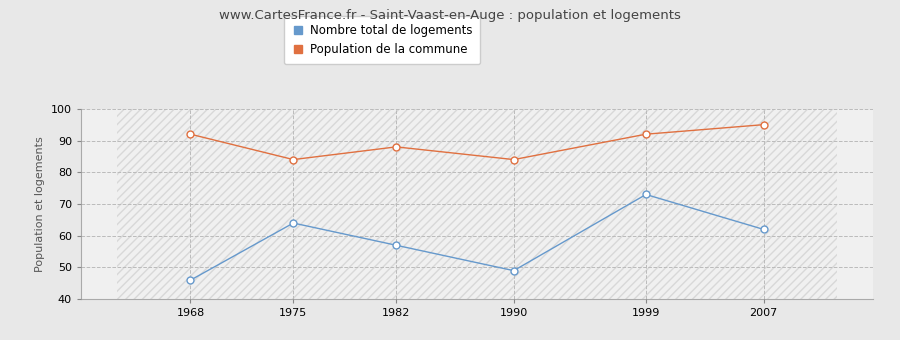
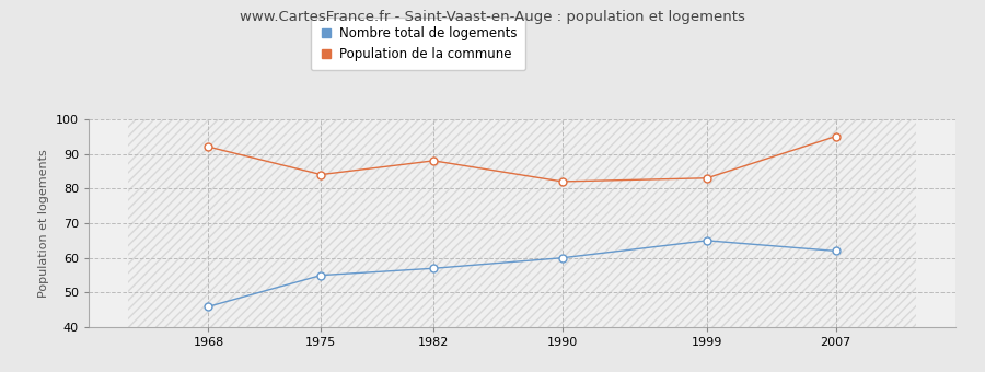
Nombre total de logements/1975: 64 -> 55
Nombre total de logements/1990: 49 -> 60
Population de la commune/1990: 84 -> 82
Nombre total de logements/1999: 73 -> 65
Population de la commune/1999: 92 -> 83
